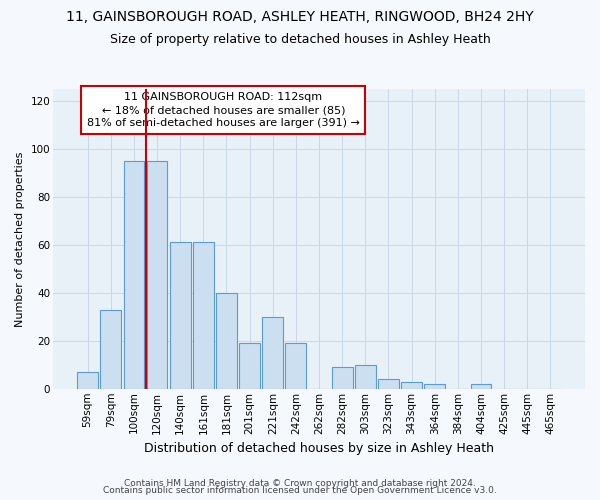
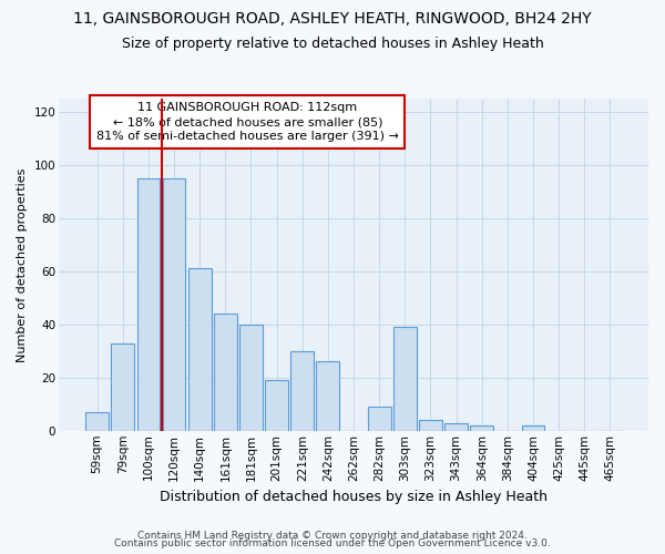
161sqm: 61 -> 44
242sqm: 19 -> 26
303sqm: 10 -> 39
